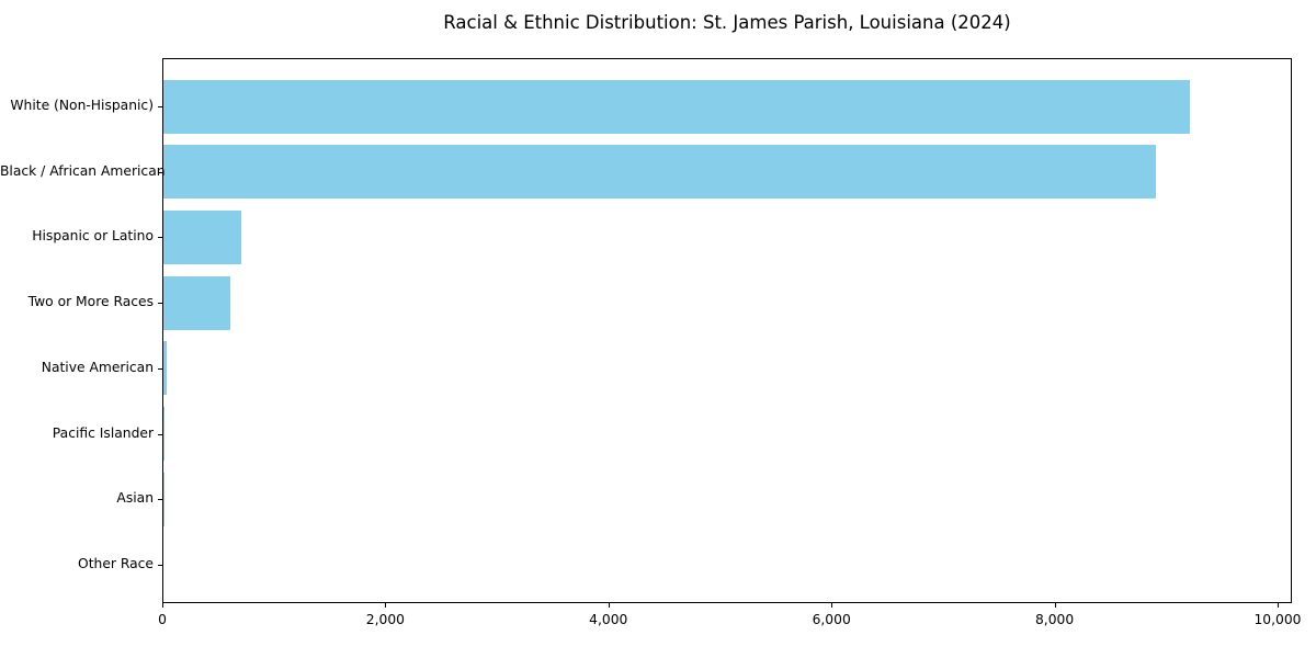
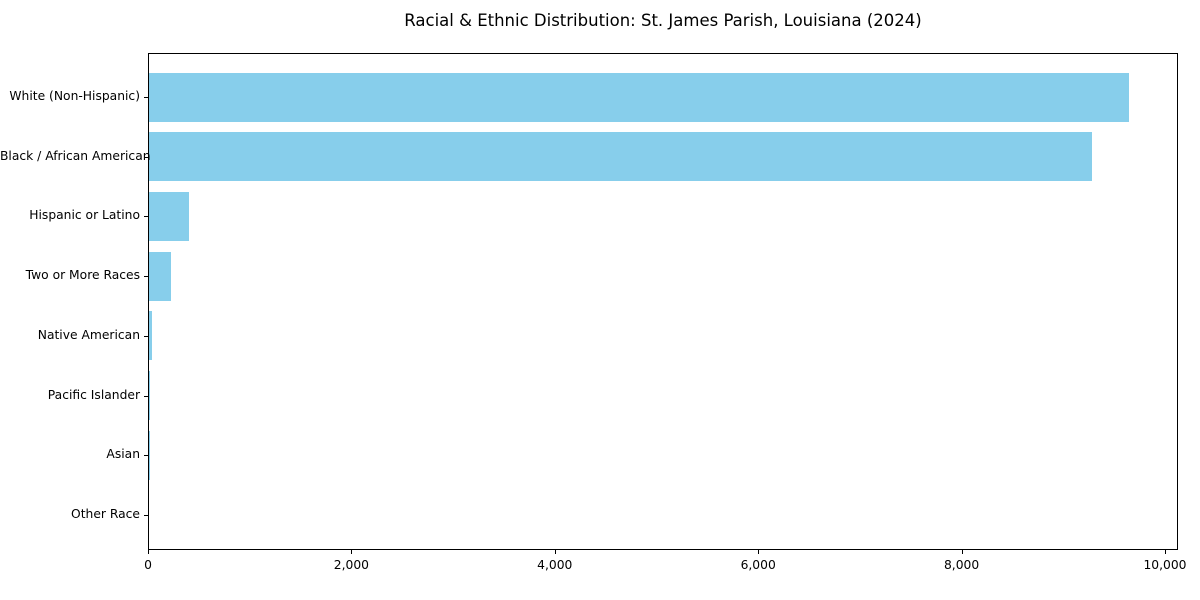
White (Non-Hispanic): 9200 -> 9600
Black / African American: 8900 -> 9300
Hispanic or Latino: 700 -> 400
Two or More Races: 600 -> 200
